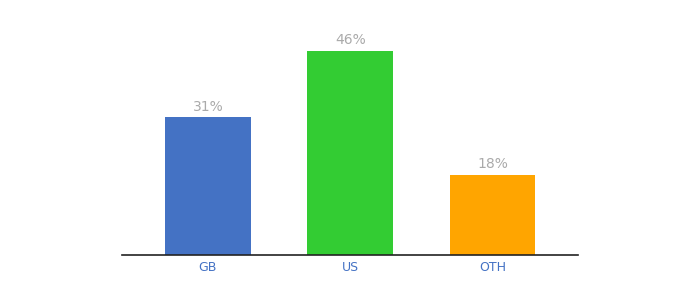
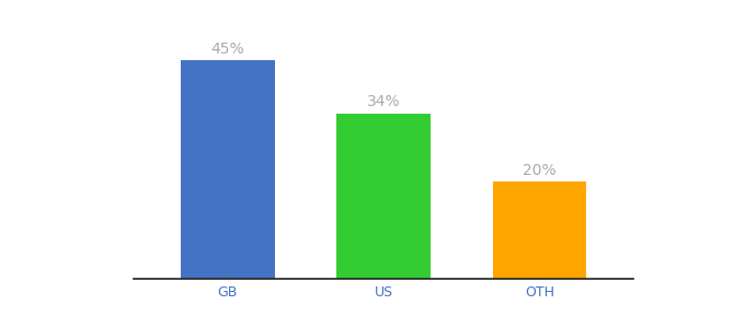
GB: 31% -> 45%
US: 46% -> 34%
OTH: 18% -> 20%
